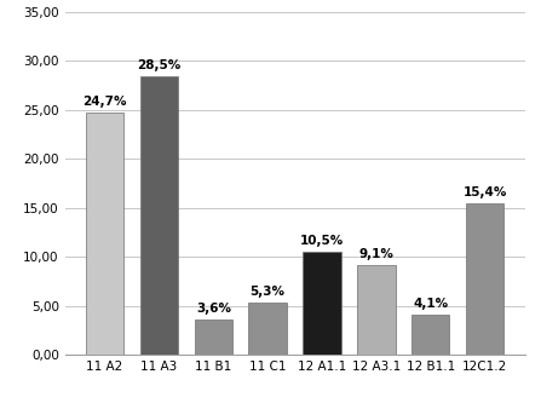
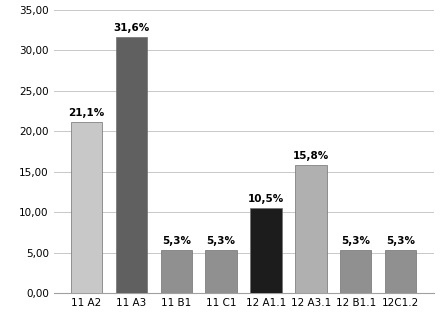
11 A2: 24,7% -> 21,1%
11 A3: 28,5% -> 31,6%
11 B1: 3,6% -> 5,3%
12 A3.1: 9,1% -> 15,8%
12 B1.1: 4,1% -> 5,3%
12C1.2: 15,4% -> 5,3%
